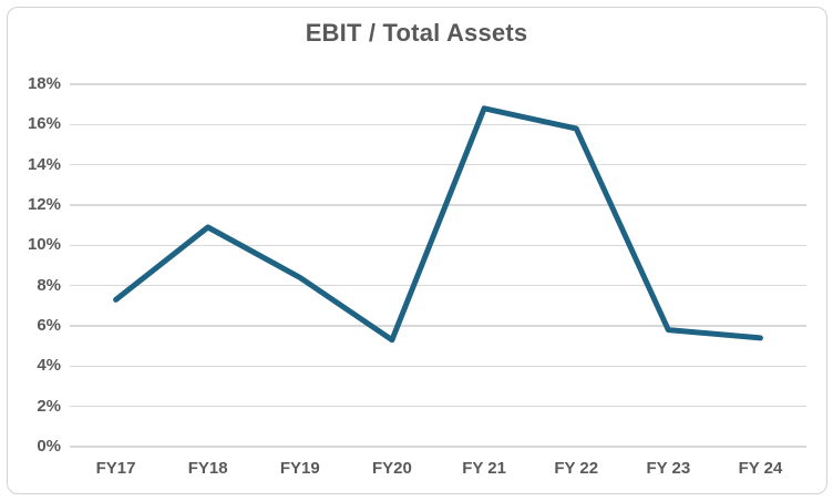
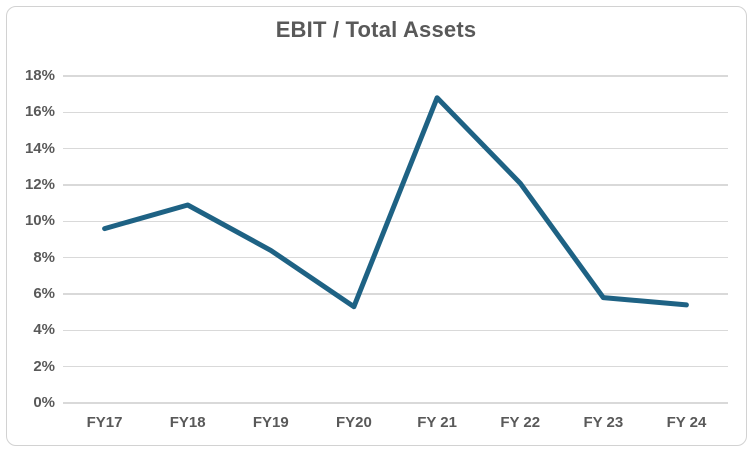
FY17: 7.3% -> 9.6%
FY 22: 15.8% -> 12.1%
